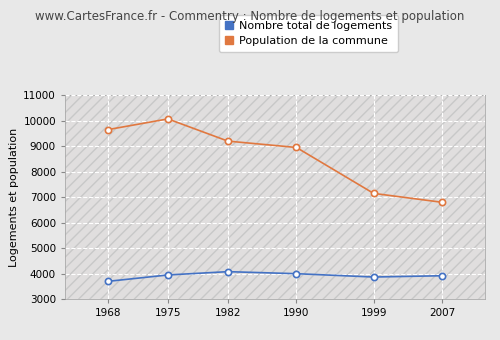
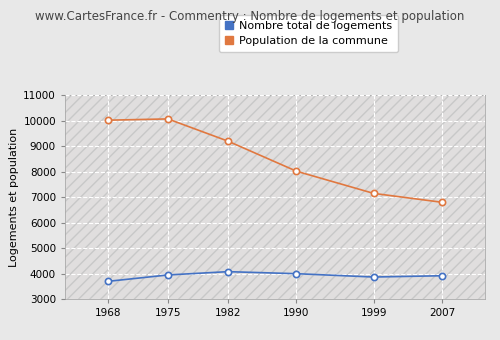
Population de la commune/1968: 9650 -> 10020
Population de la commune/1990: 8950 -> 8020
